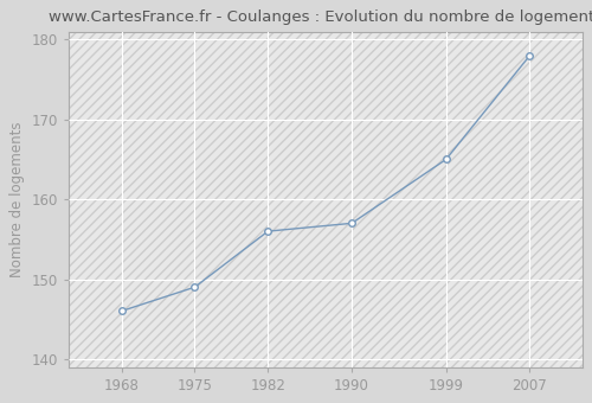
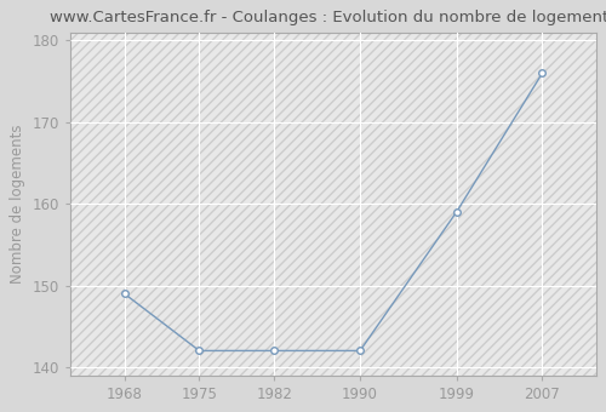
1968: 146 -> 149
1975: 149 -> 142
1982: 156 -> 142
1990: 157 -> 142
1999: 165 -> 159
2007: 178 -> 176
